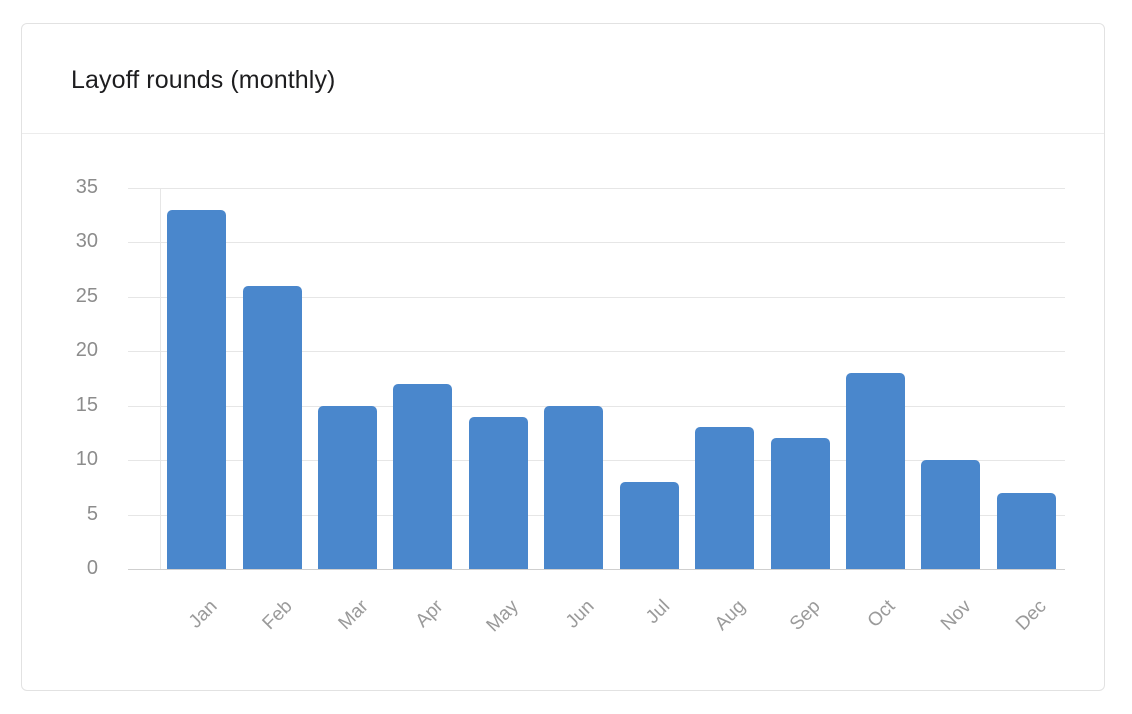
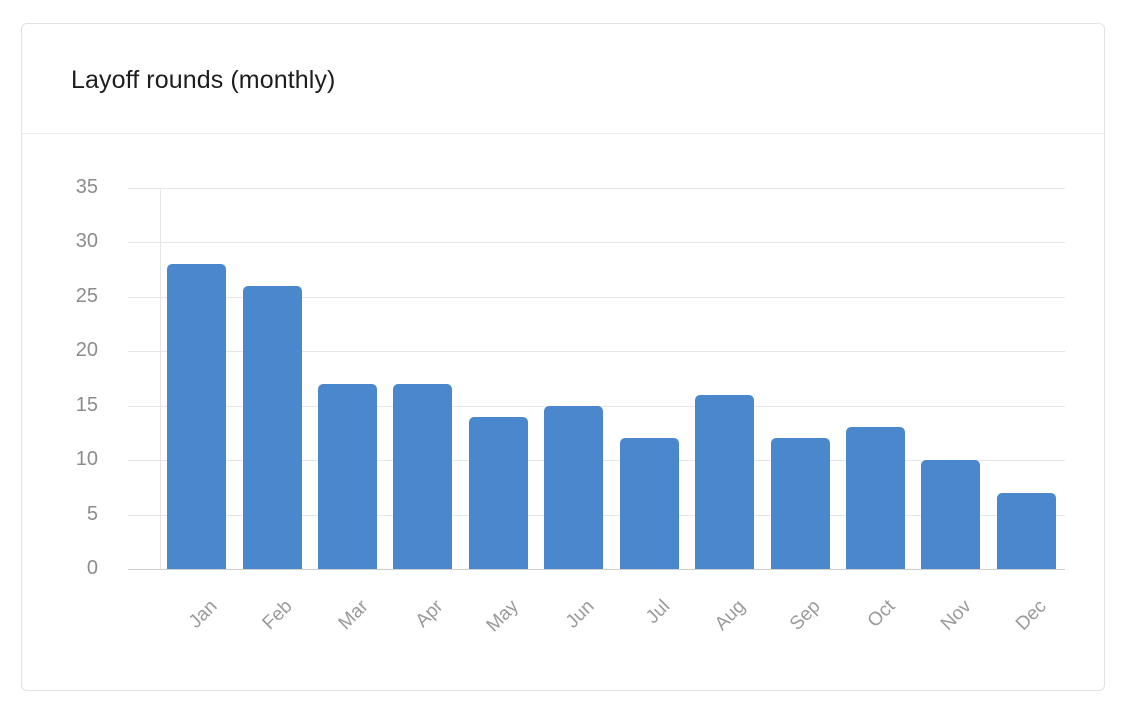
Jan: 33 -> 28
Mar: 15 -> 17
Jul: 8 -> 12
Aug: 13 -> 16
Oct: 18 -> 13
